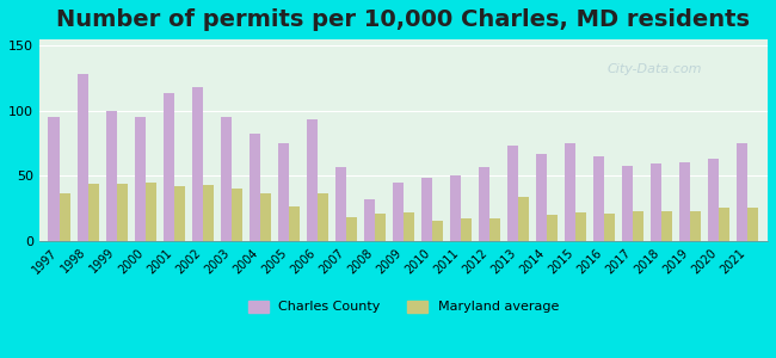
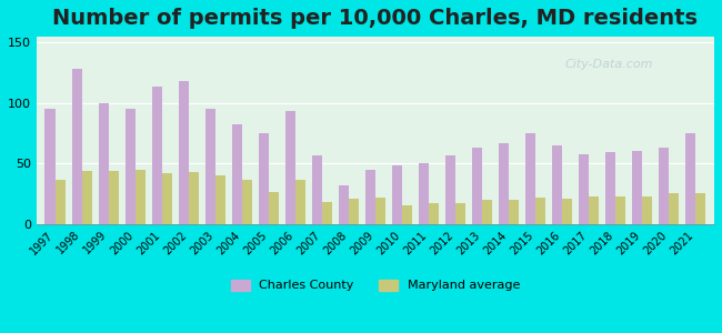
Charles County/2013: 73 -> 63
Maryland average/2013: 34 -> 20
